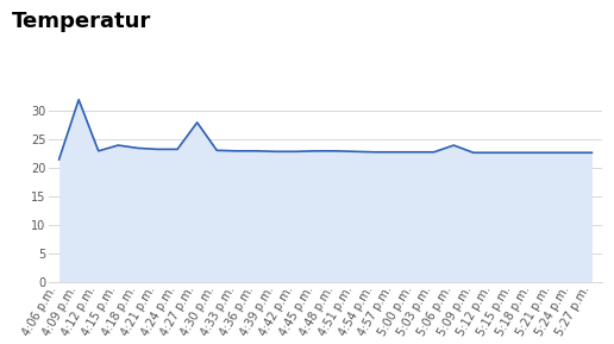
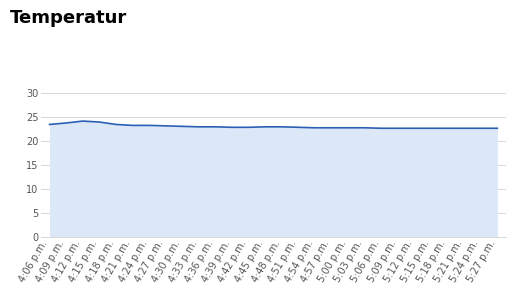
4:06 p.m.: 21.5 -> 23.5
4:09 p.m.: 32.0 -> 23.8
4:12 p.m.: 23.0 -> 24.2
4:27 p.m.: 28.0 -> 23.2
5:06 p.m.: 24.0 -> 22.7
